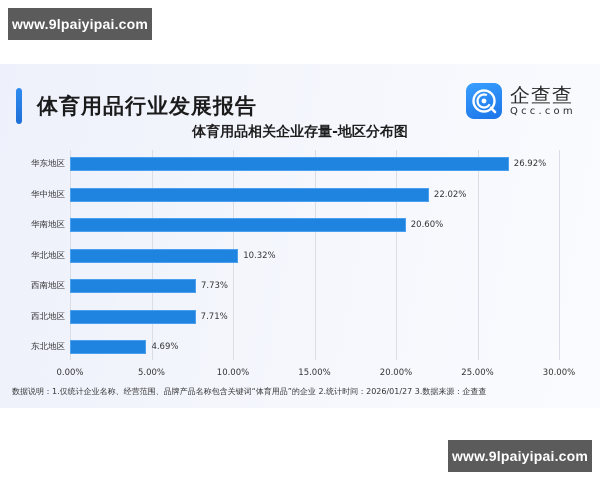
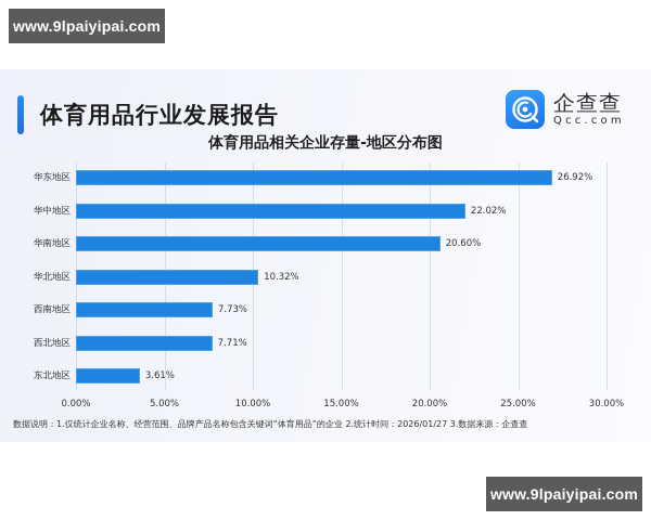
东北地区: 4.69% -> 3.61%
